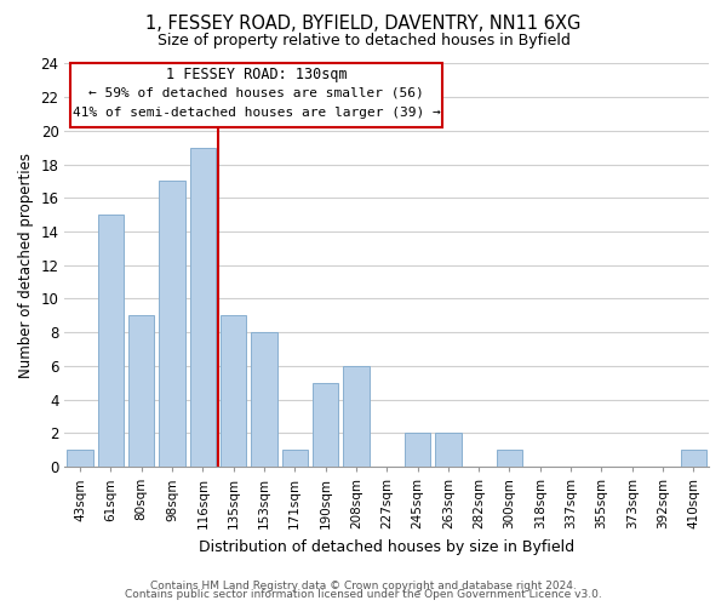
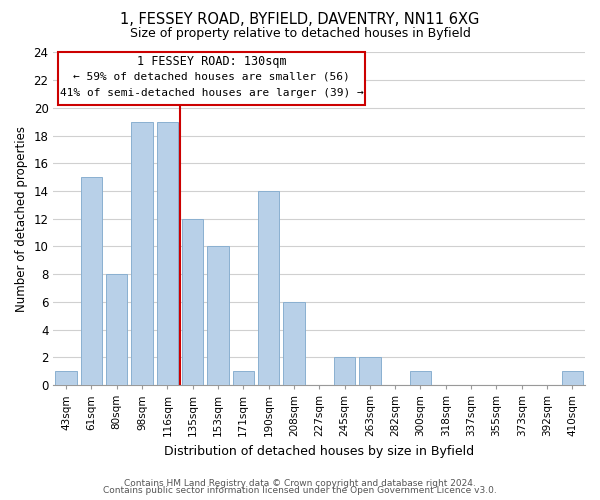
80sqm: 9 -> 8
98sqm: 17 -> 19
135sqm: 9 -> 12
153sqm: 8 -> 10
190sqm: 5 -> 14
